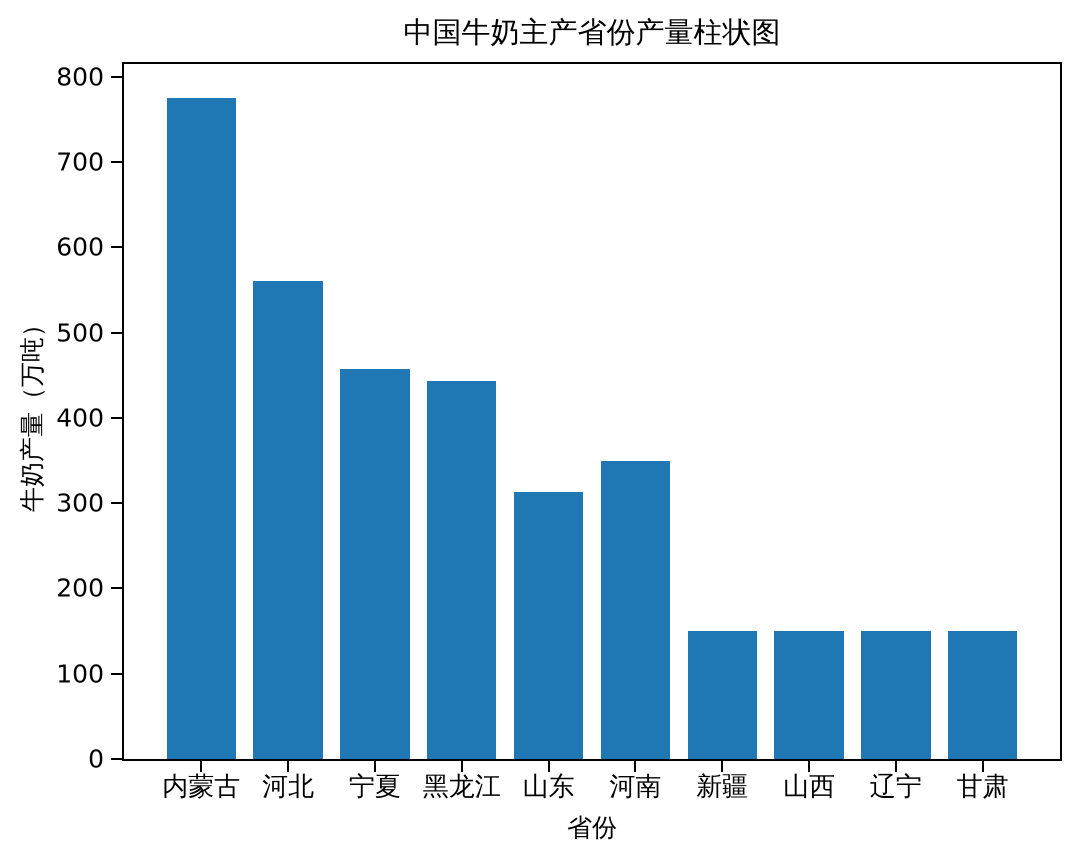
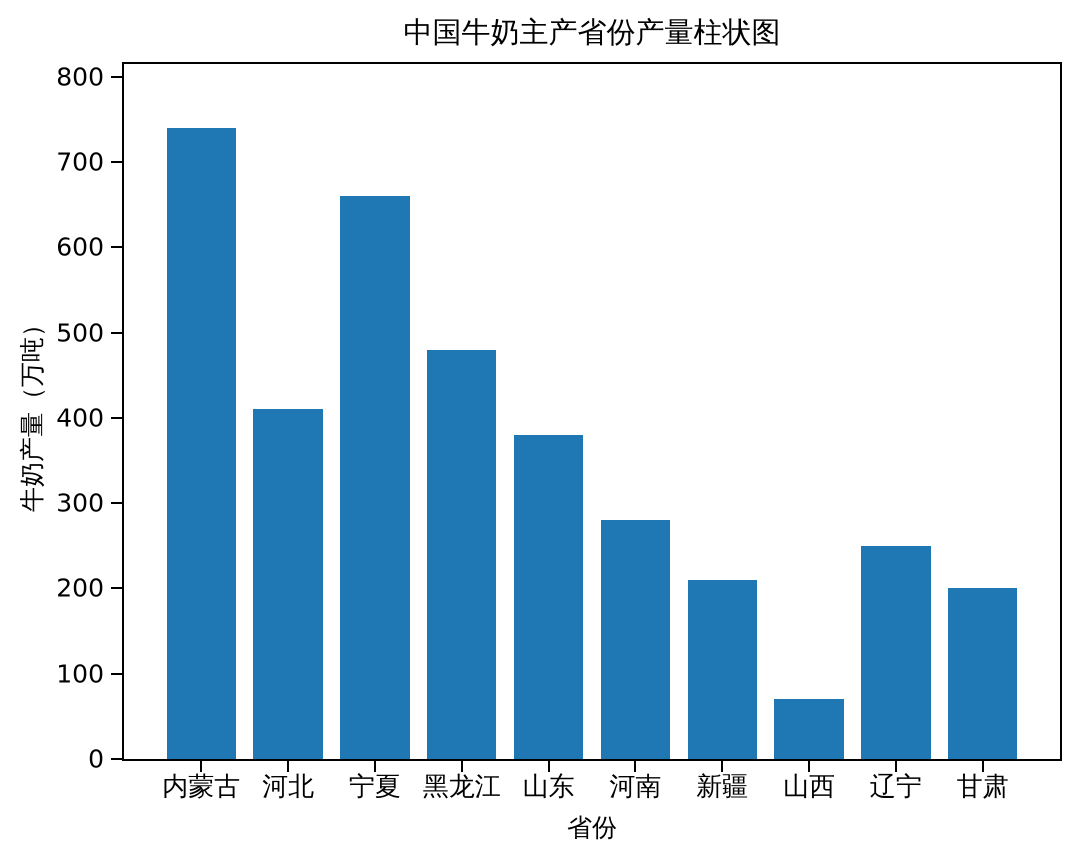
内蒙古: 780 -> 740
河北: 560 -> 410
宁夏: 460 -> 660
黑龙江: 440 -> 480
山东: 310 -> 380
河南: 350 -> 280
新疆: 150 -> 210
山西: 150 -> 70
辽宁: 150 -> 250
甘肃: 150 -> 200
